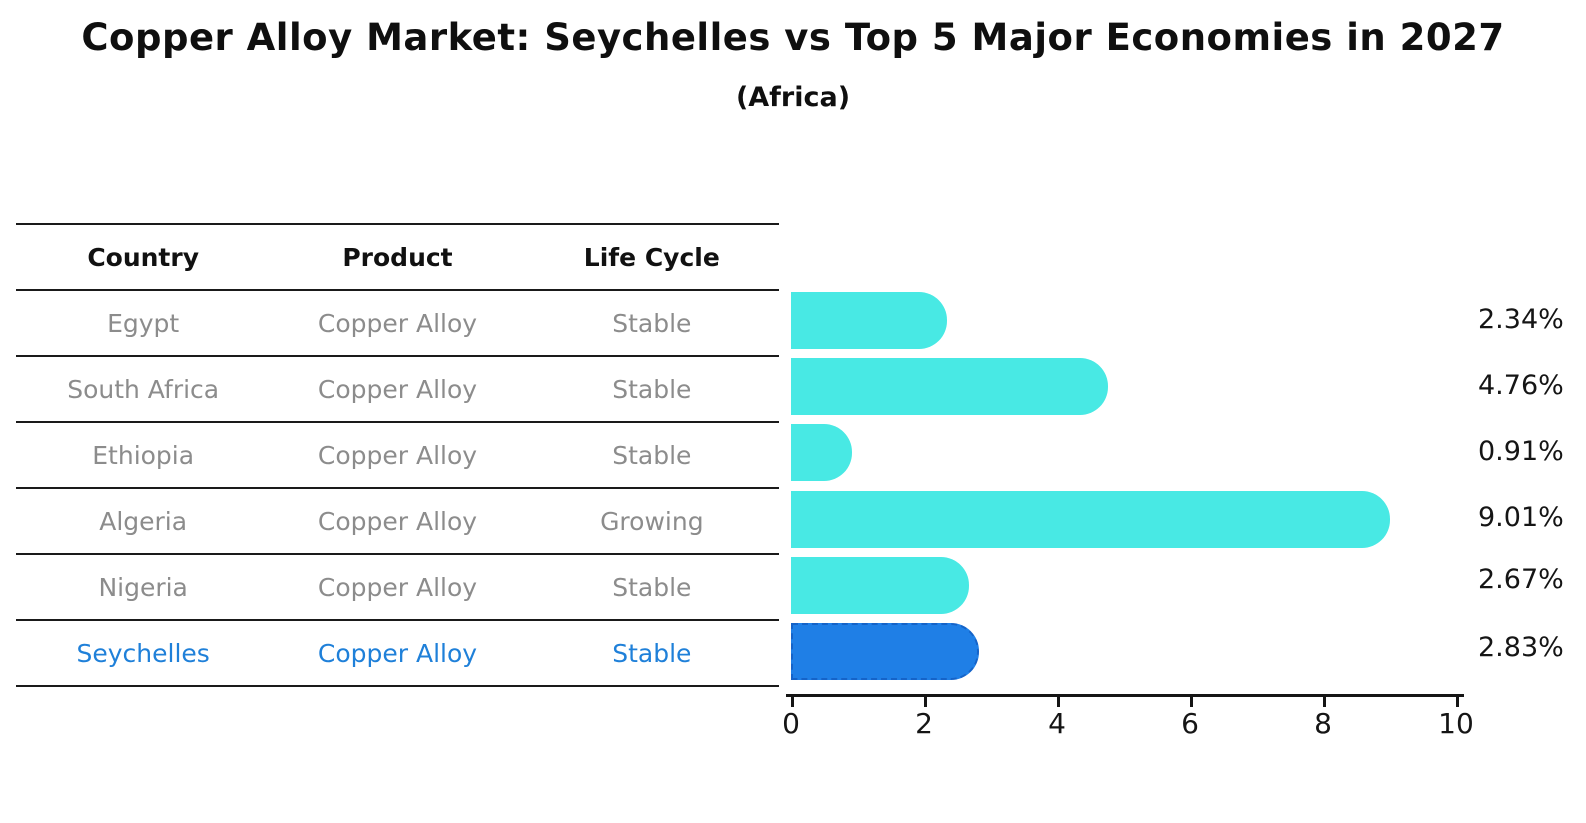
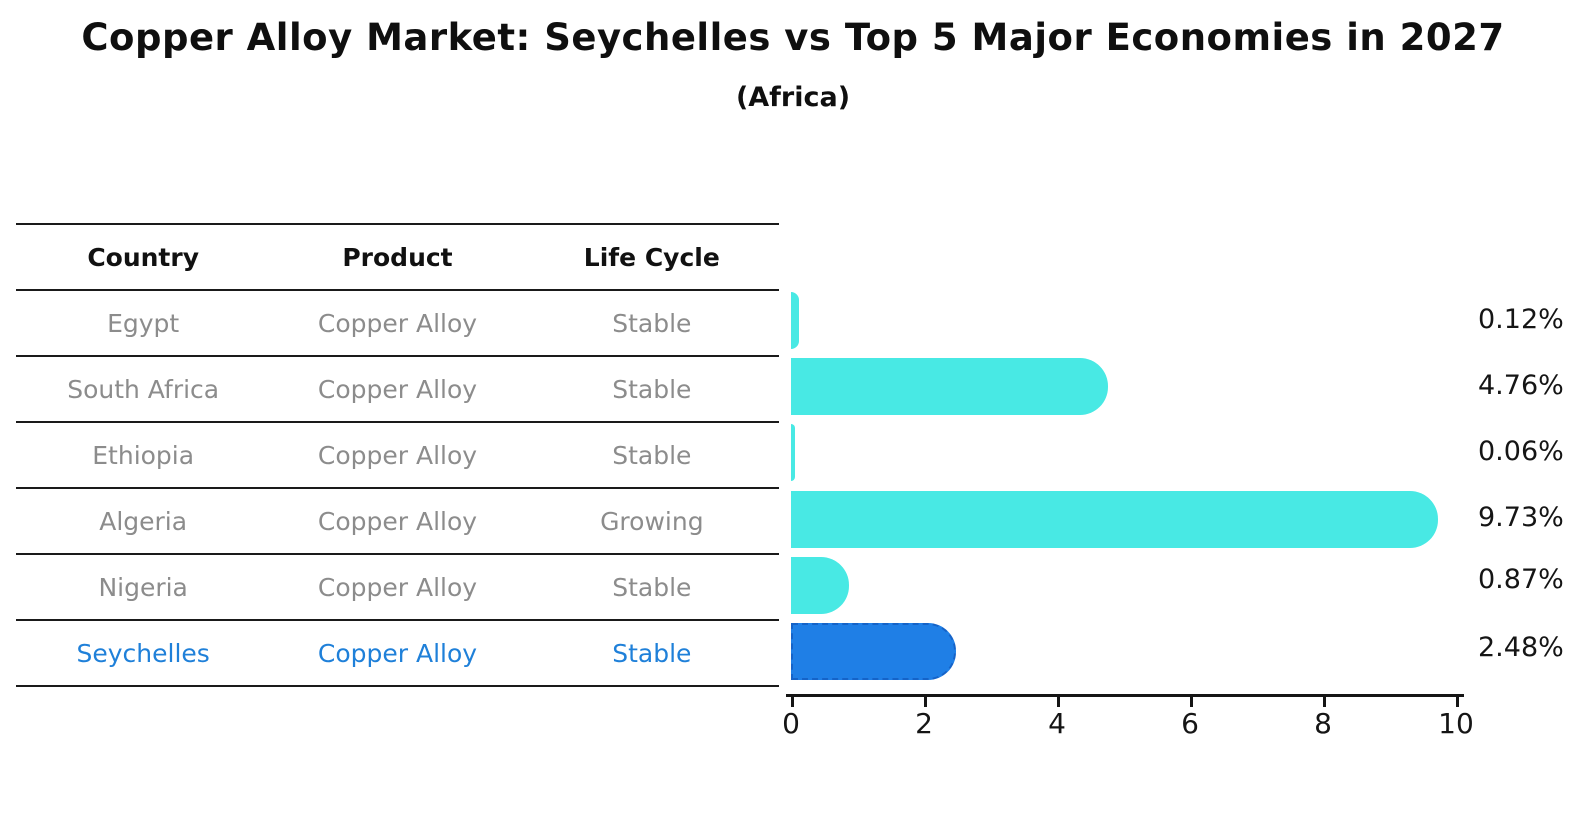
Egypt: 2.34% -> 0.12%
Ethiopia: 0.91% -> 0.06%
Algeria: 9.01% -> 9.73%
Nigeria: 2.67% -> 0.87%
Seychelles: 2.83% -> 2.48%
